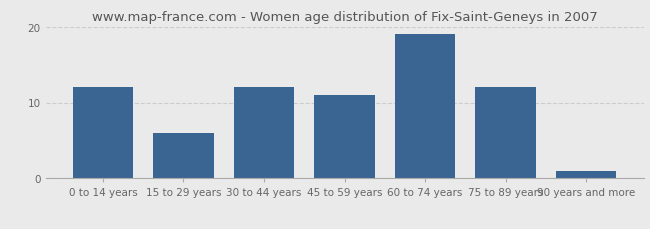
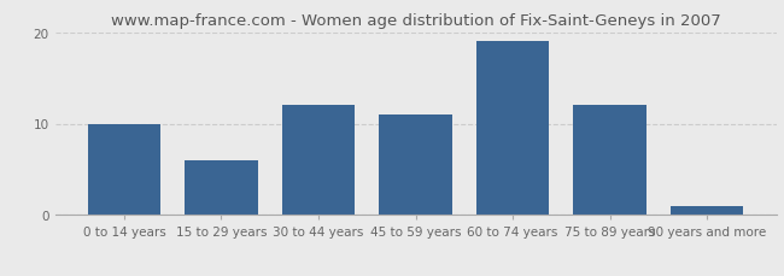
0 to 14 years: 12 -> 10
